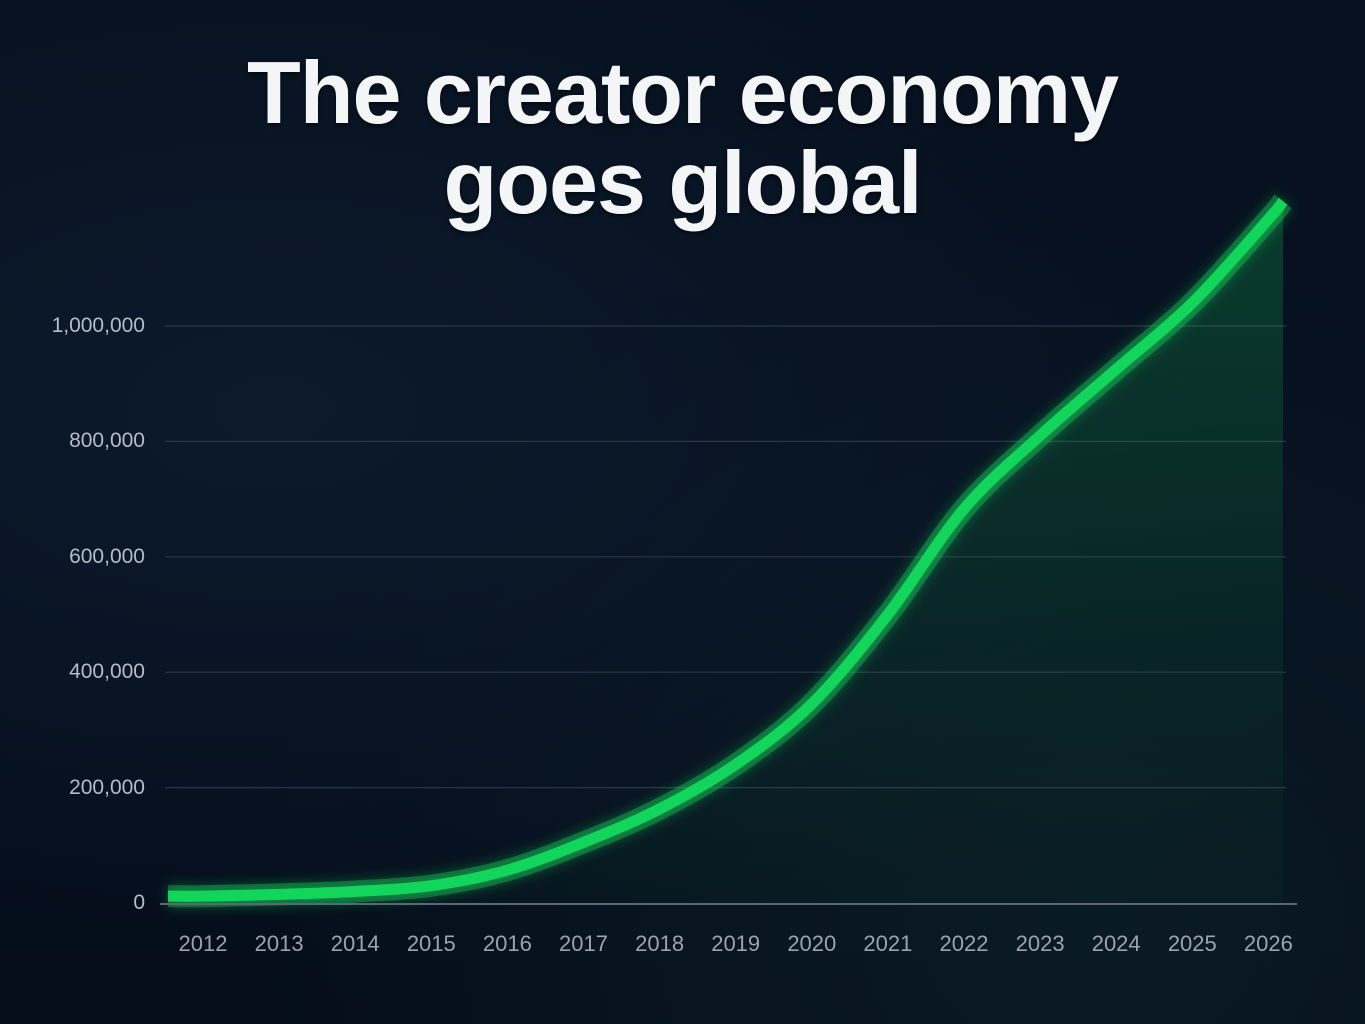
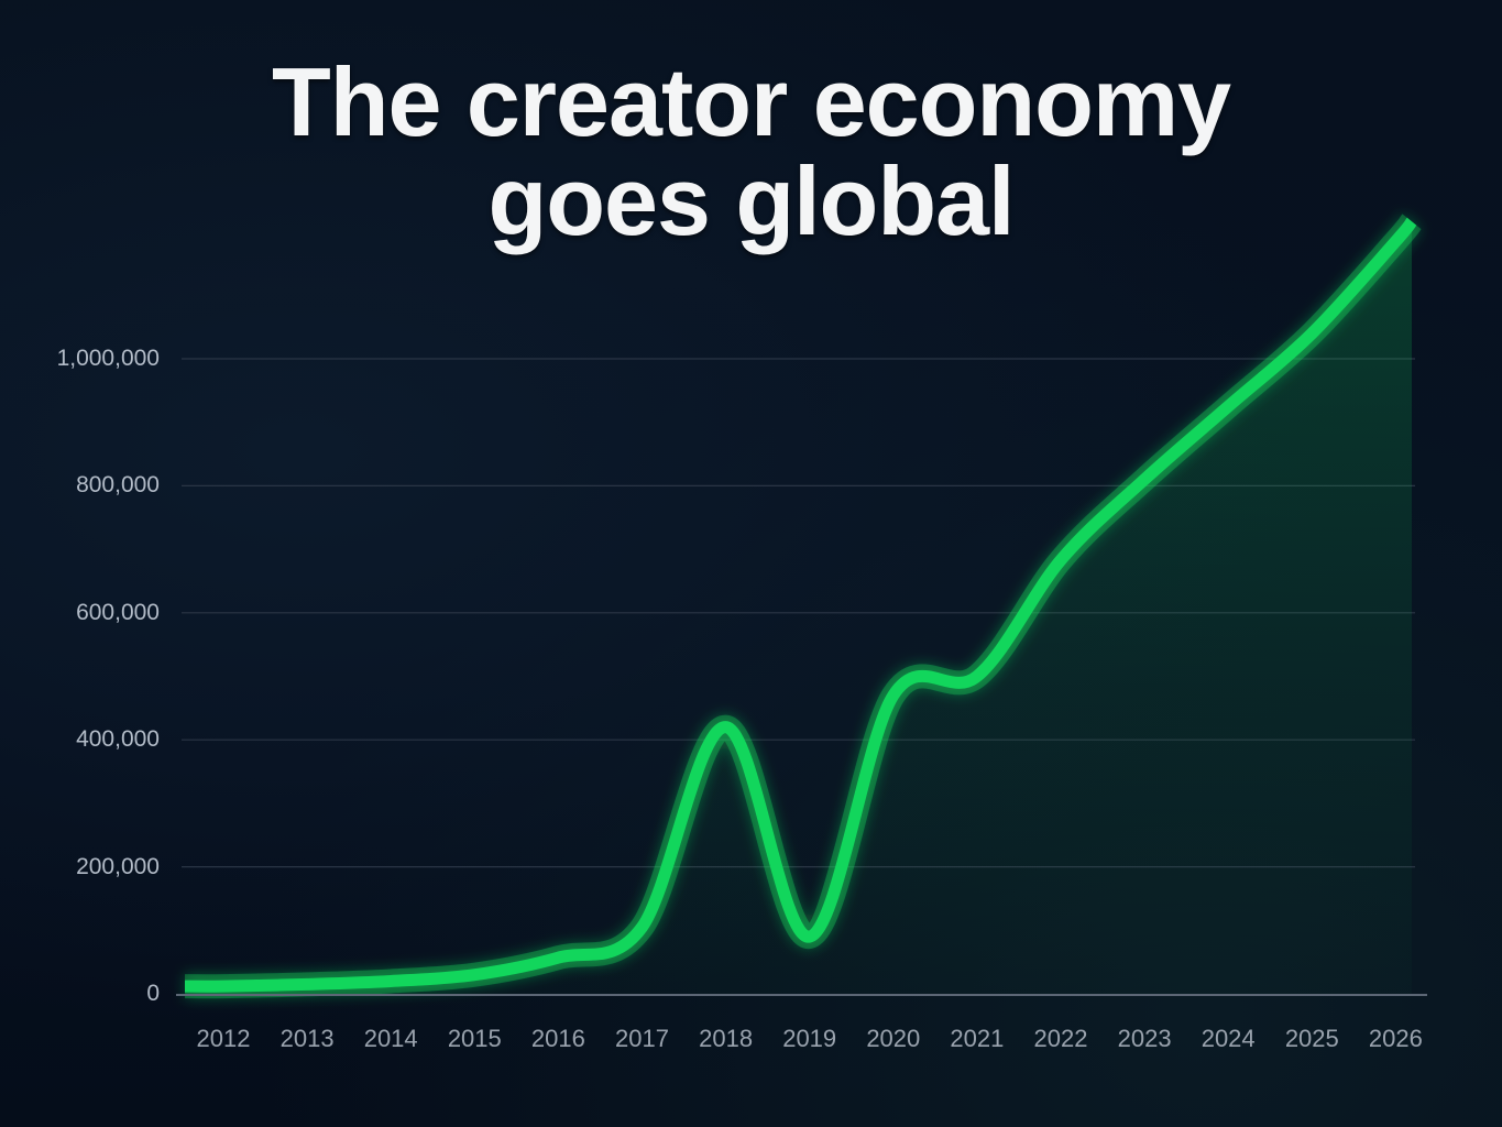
2018: 160000 -> 420000
2019: 240000 -> 90000
2020: 340000 -> 470000
